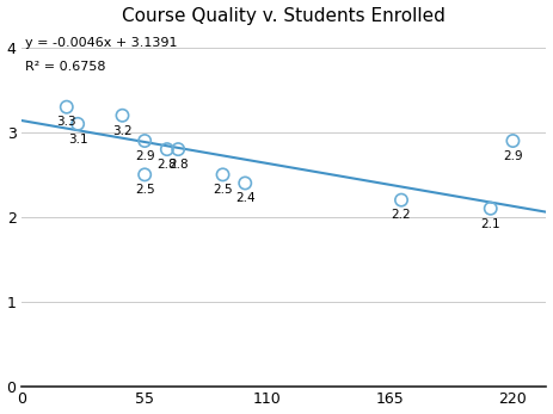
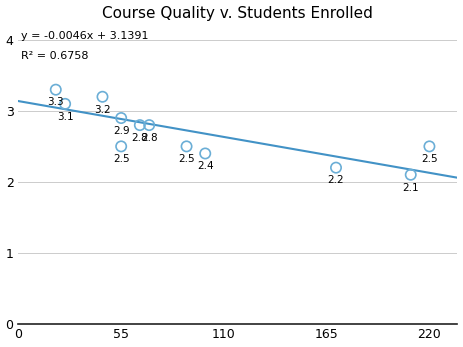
220: 2.9 -> 2.5
